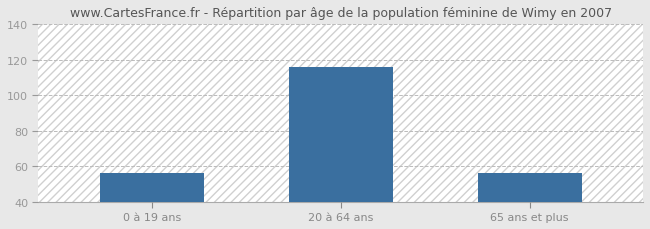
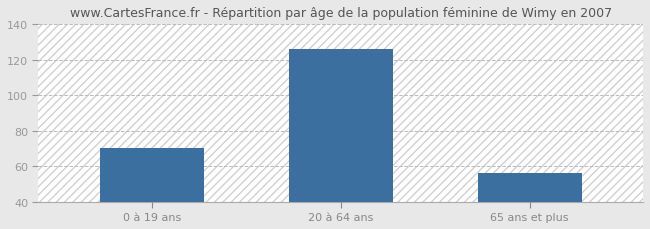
0 à 19 ans: 56 -> 70
20 à 64 ans: 116 -> 126
